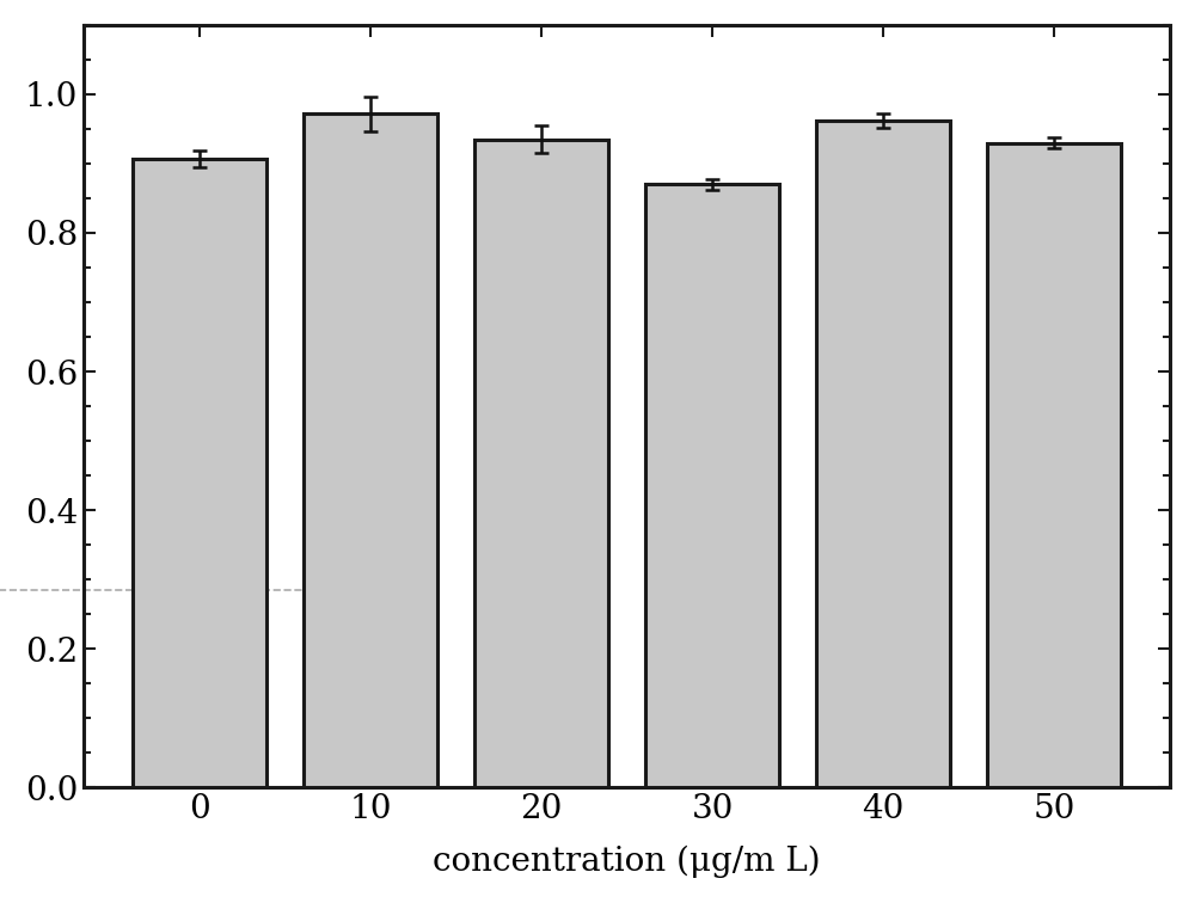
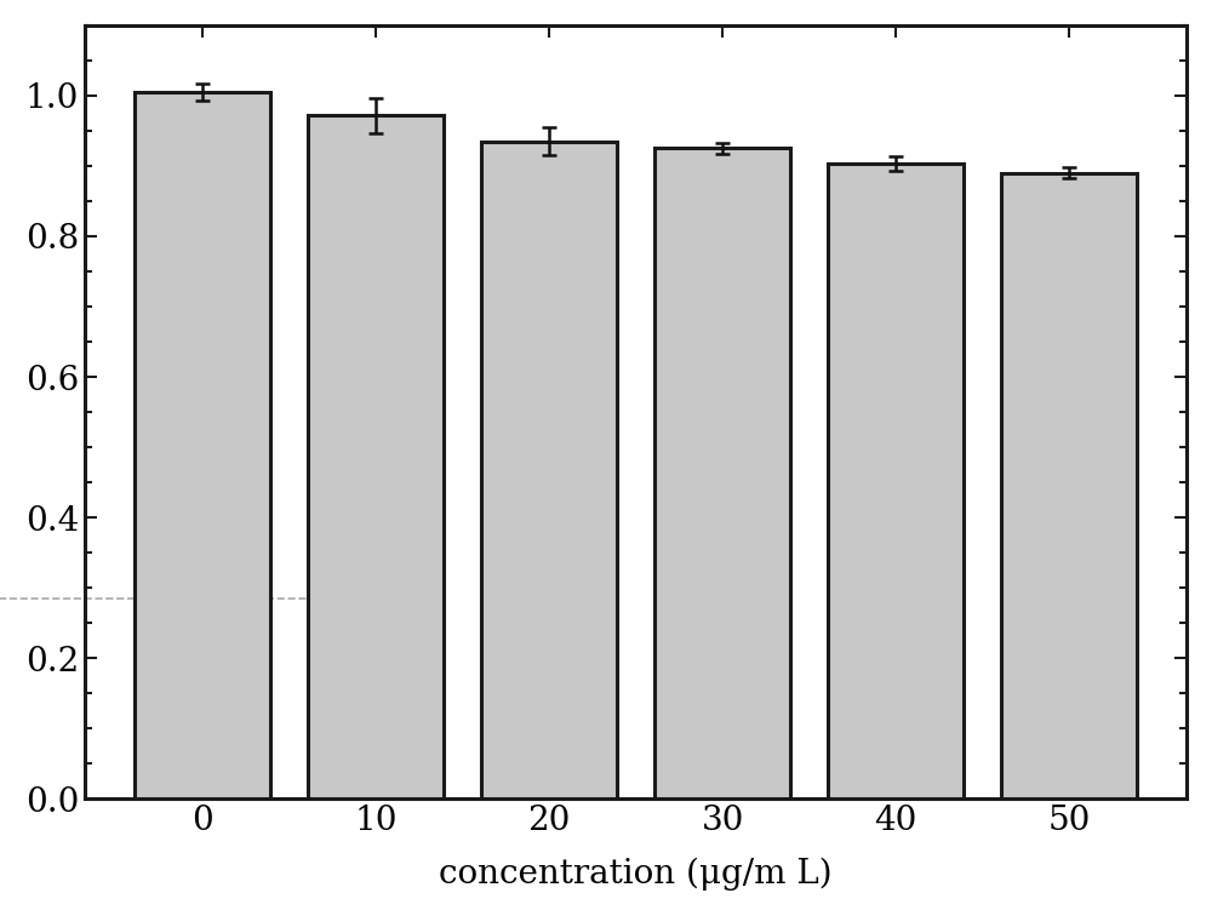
0: 0.906 -> 1.005
30: 0.870 -> 0.925
40: 0.962 -> 0.903
50: 0.930 -> 0.890
